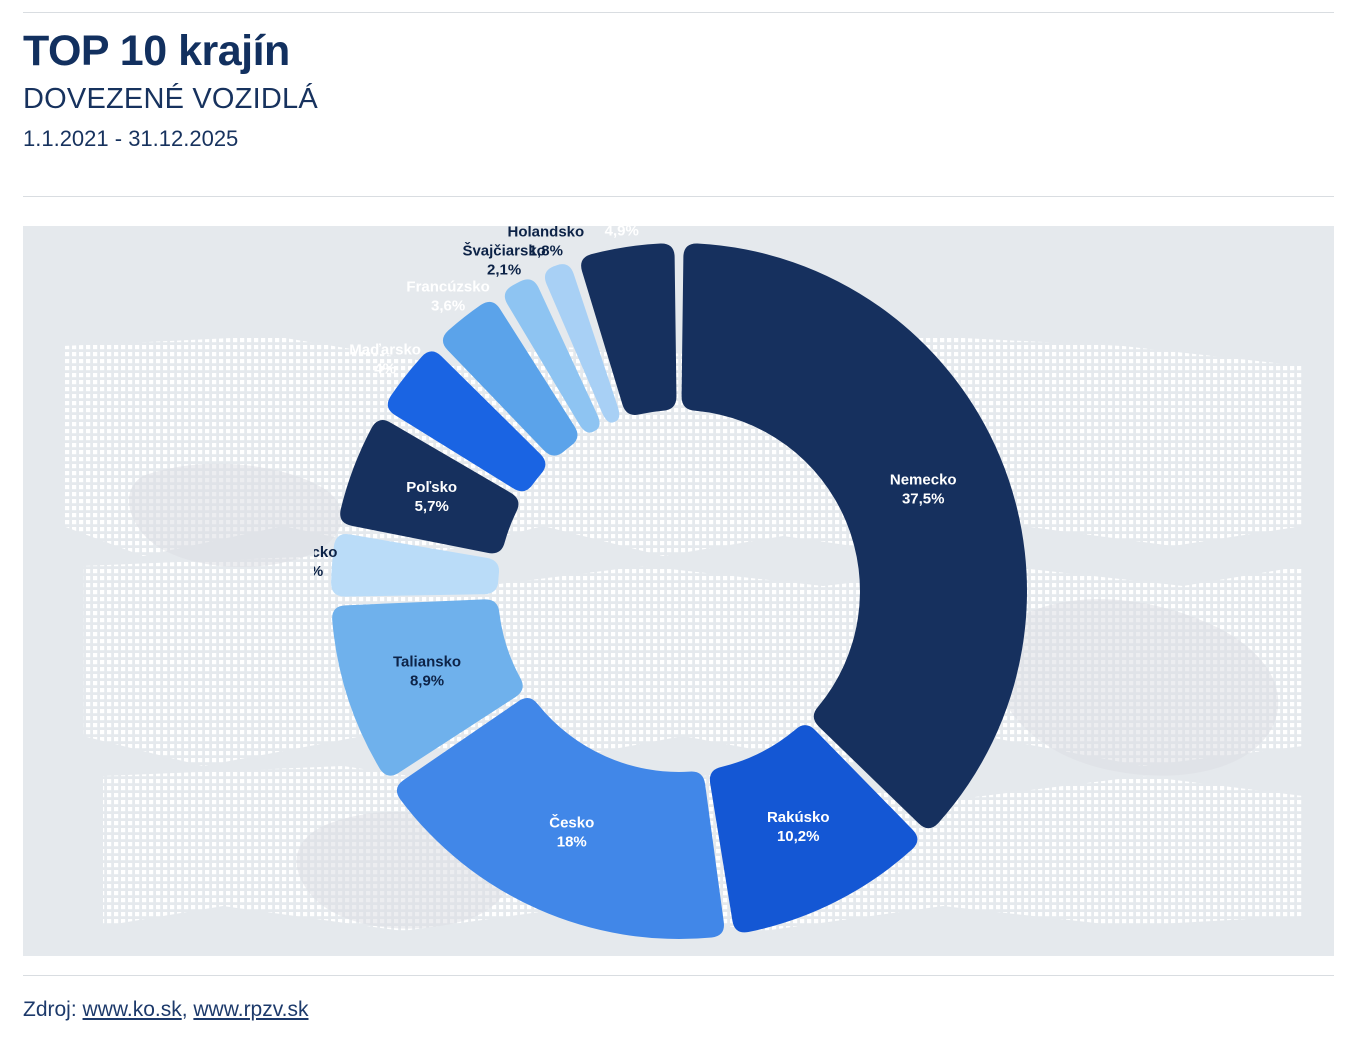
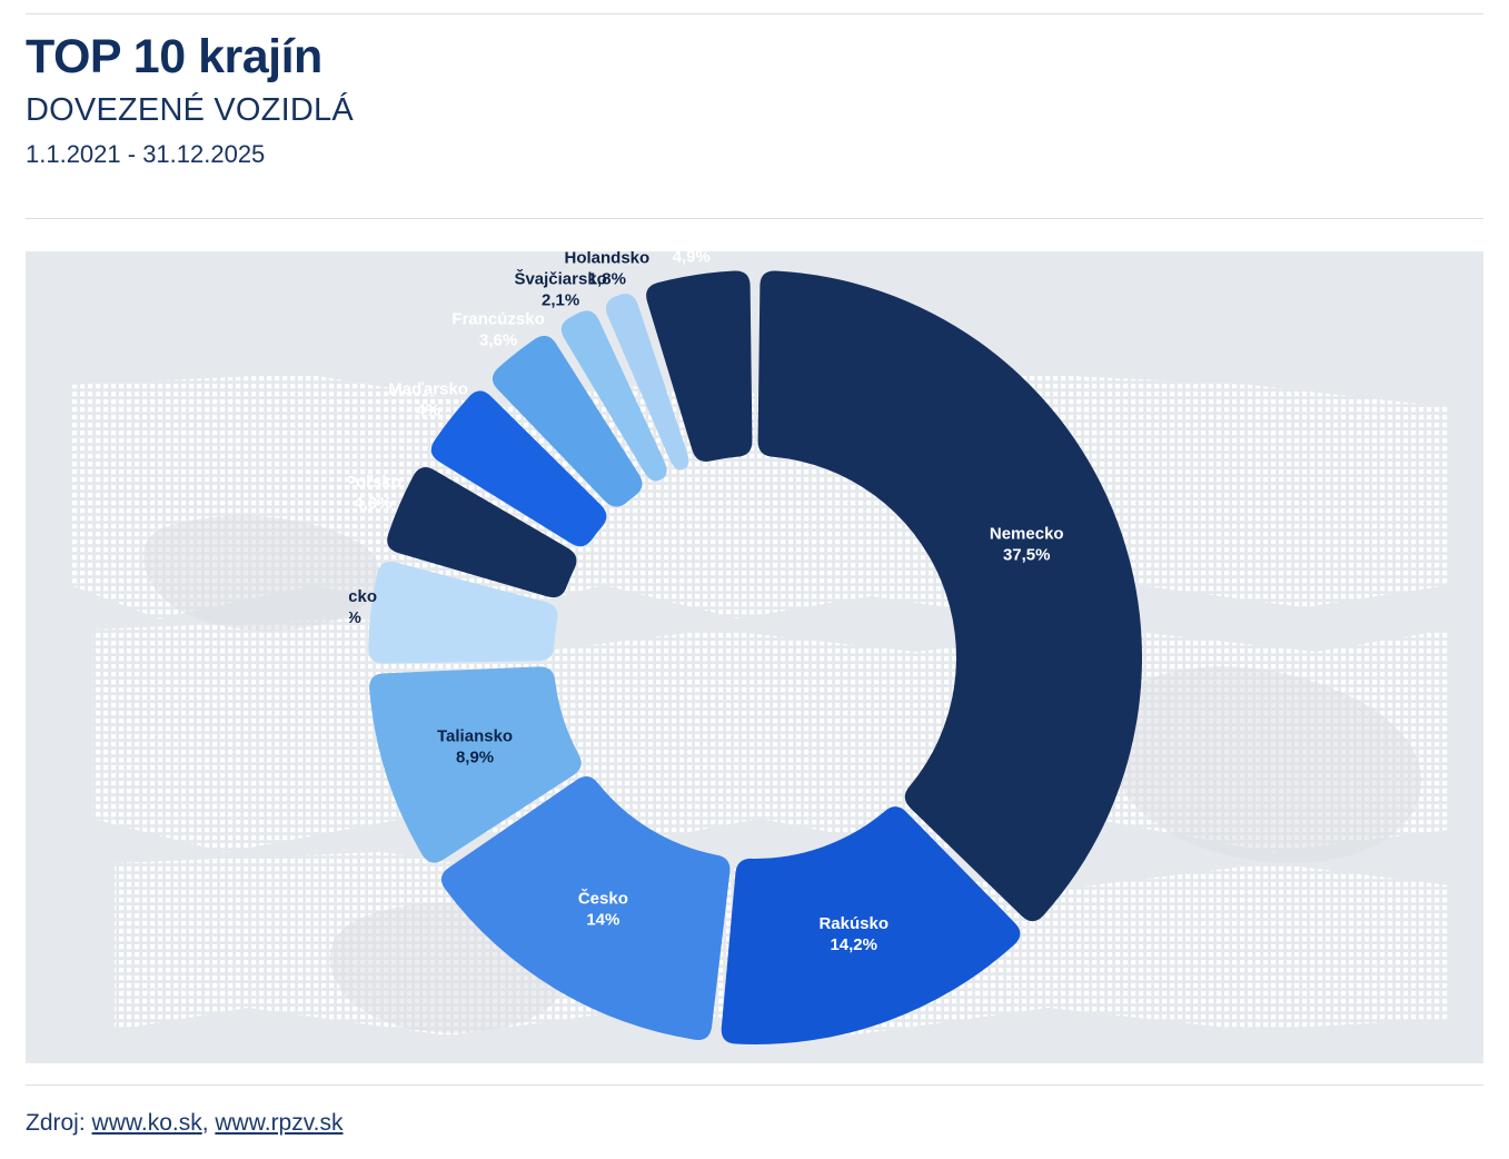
Rakúsko: 10,2% -> 14,2%
Česko: 18% -> 14%
Belgicko: 3,4% -> 4,8%
Poľsko: 5,7% -> 4,3%
